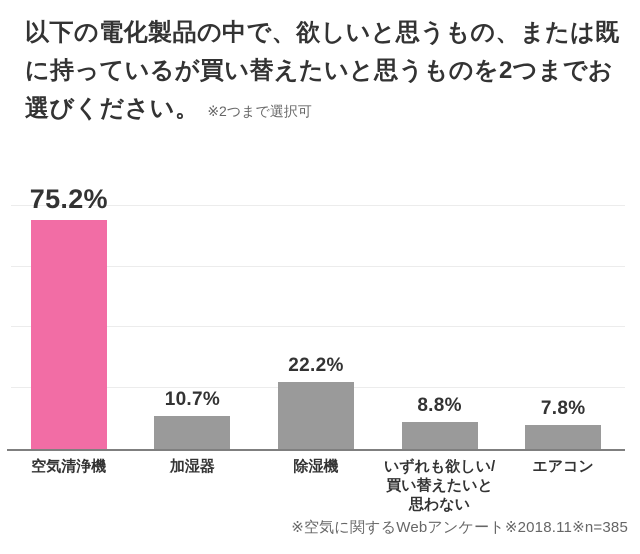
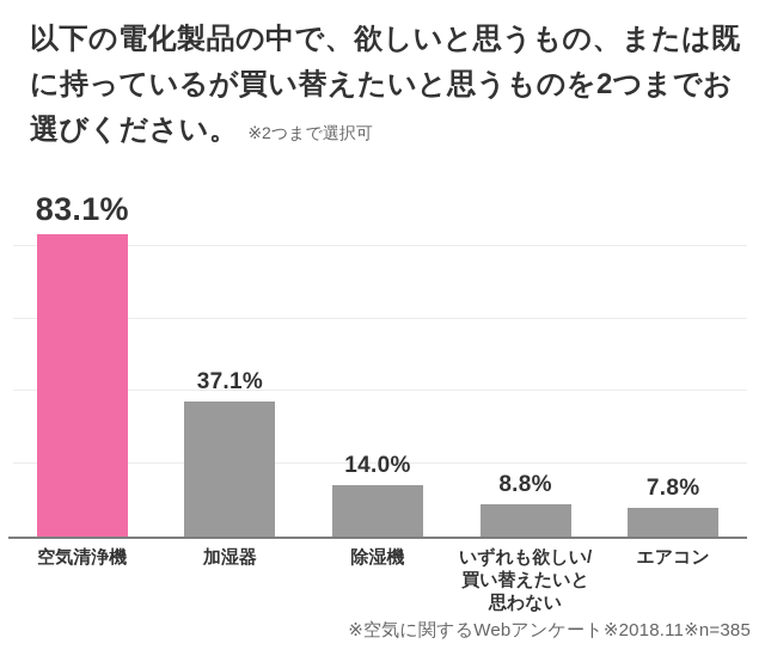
空気清浄機: 75.2% -> 83.1%
加湿器: 10.7% -> 37.1%
除湿機: 22.2% -> 14.0%
